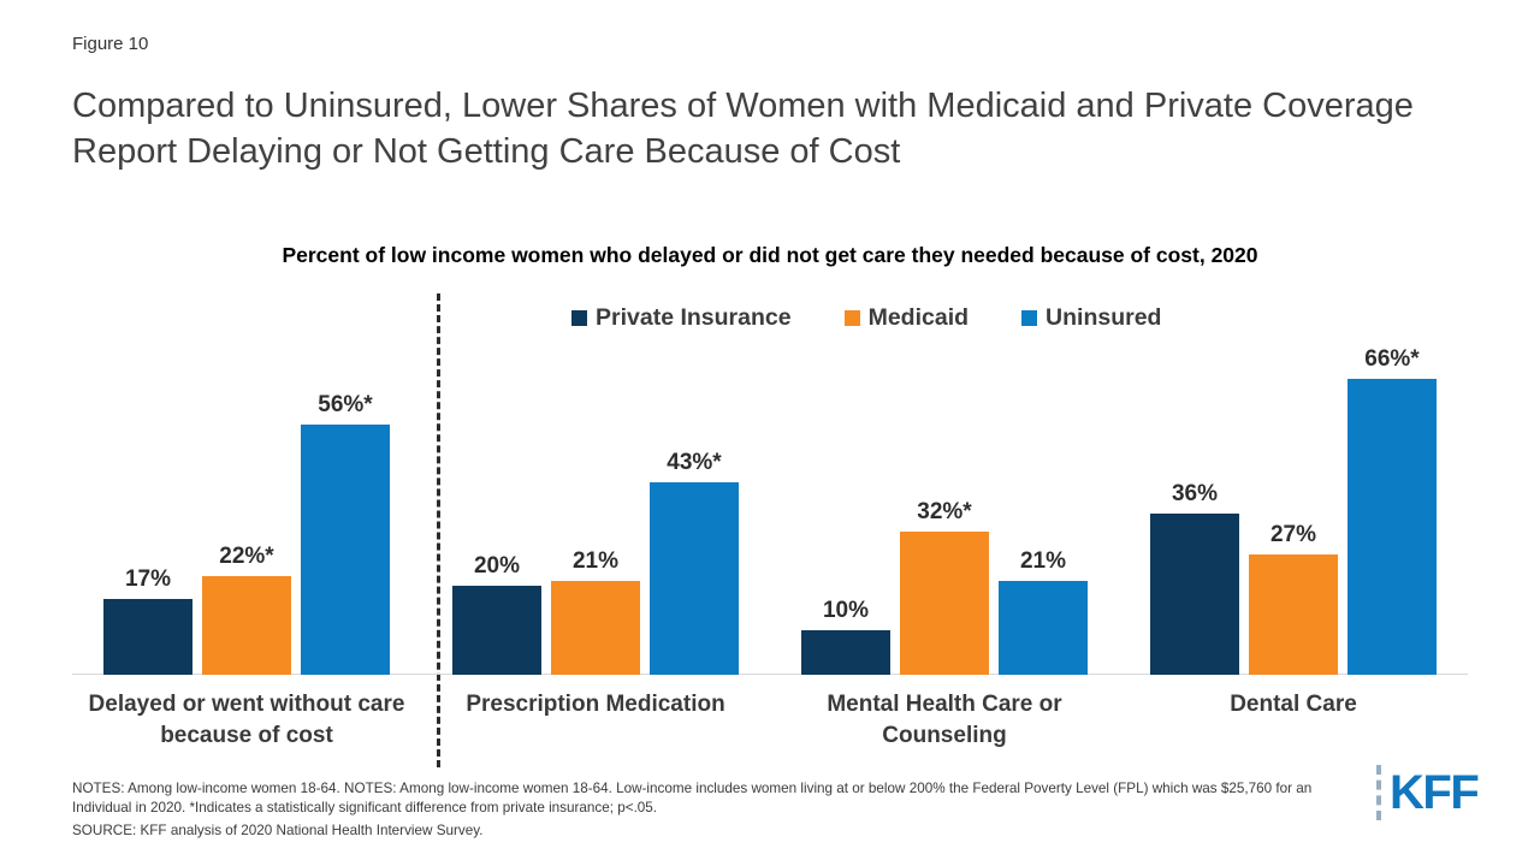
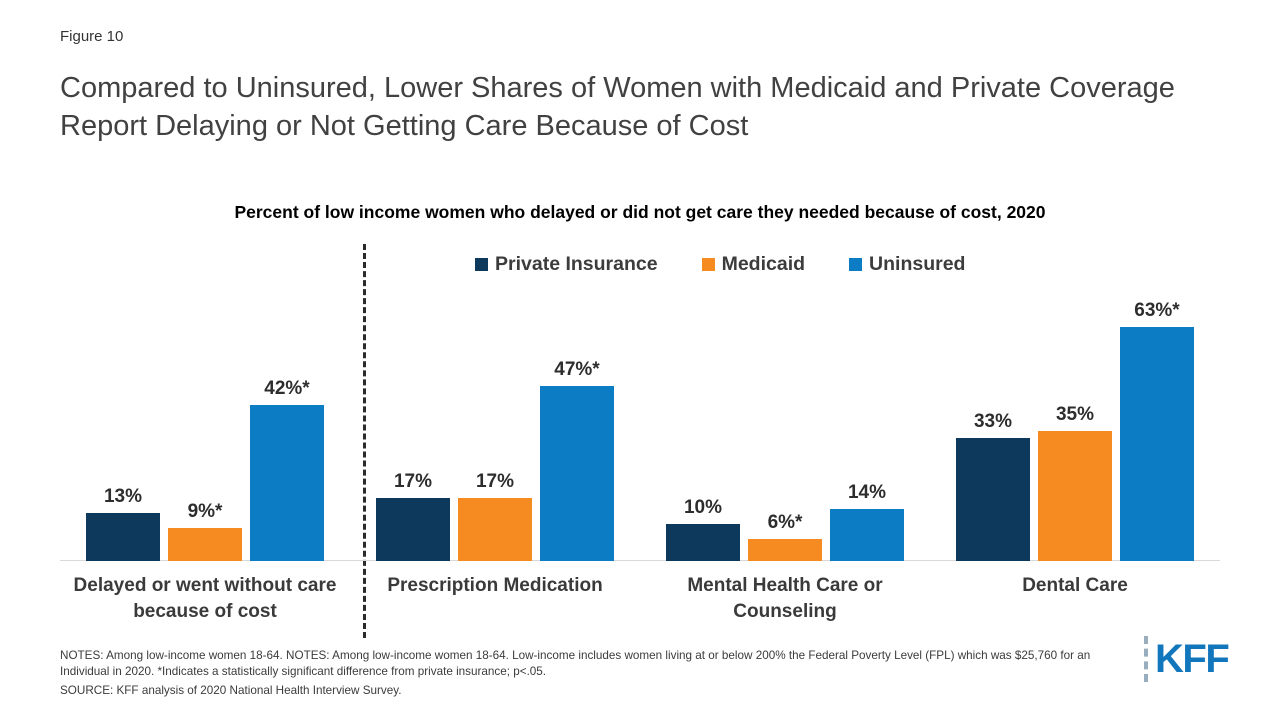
Private Insurance/Delayed or went without care because of cost: 17% -> 13%
Medicaid/Delayed or went without care because of cost: 22 -> 9
Uninsured/Delayed or went without care because of cost: 56 -> 42
Private Insurance/Prescription Medication: 20% -> 17%
Medicaid/Prescription Medication: 21% -> 17%
Uninsured/Prescription Medication: 43 -> 47
Medicaid/Mental Health Care or Counseling: 32 -> 6
Uninsured/Mental Health Care or Counseling: 21% -> 14%
Private Insurance/Dental Care: 36% -> 33%
Medicaid/Dental Care: 27% -> 35%
Uninsured/Dental Care: 66 -> 63
